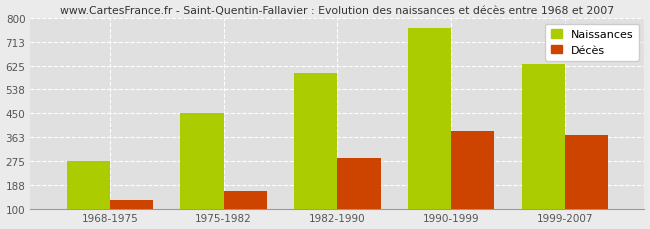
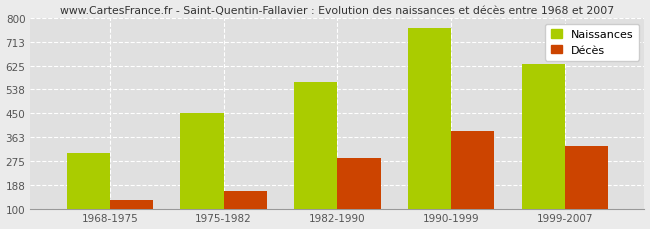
Naissances/1968-1975: 275 -> 305
Naissances/1982-1990: 600 -> 565
Décès/1999-2007: 370 -> 330
